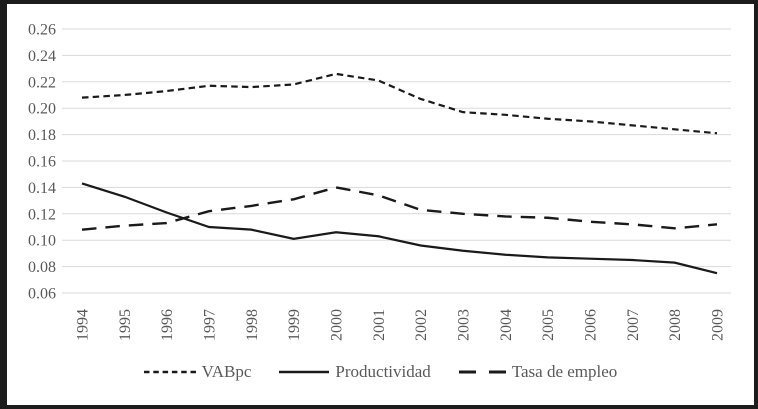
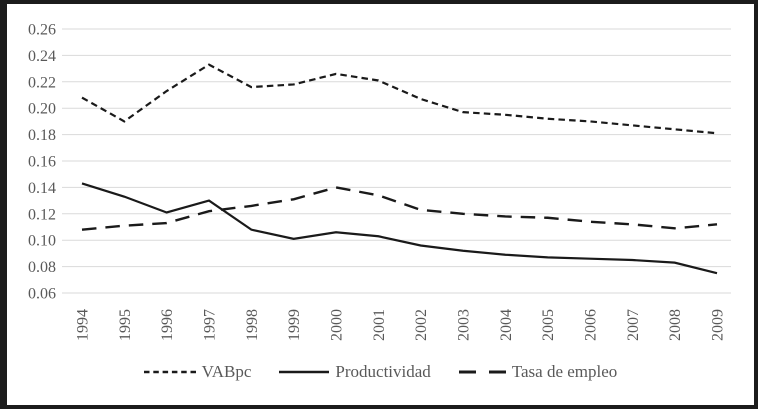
VABpc/1995: 0.210 -> 0.190
VABpc/1997: 0.217 -> 0.233
Productividad/1997: 0.110 -> 0.130
